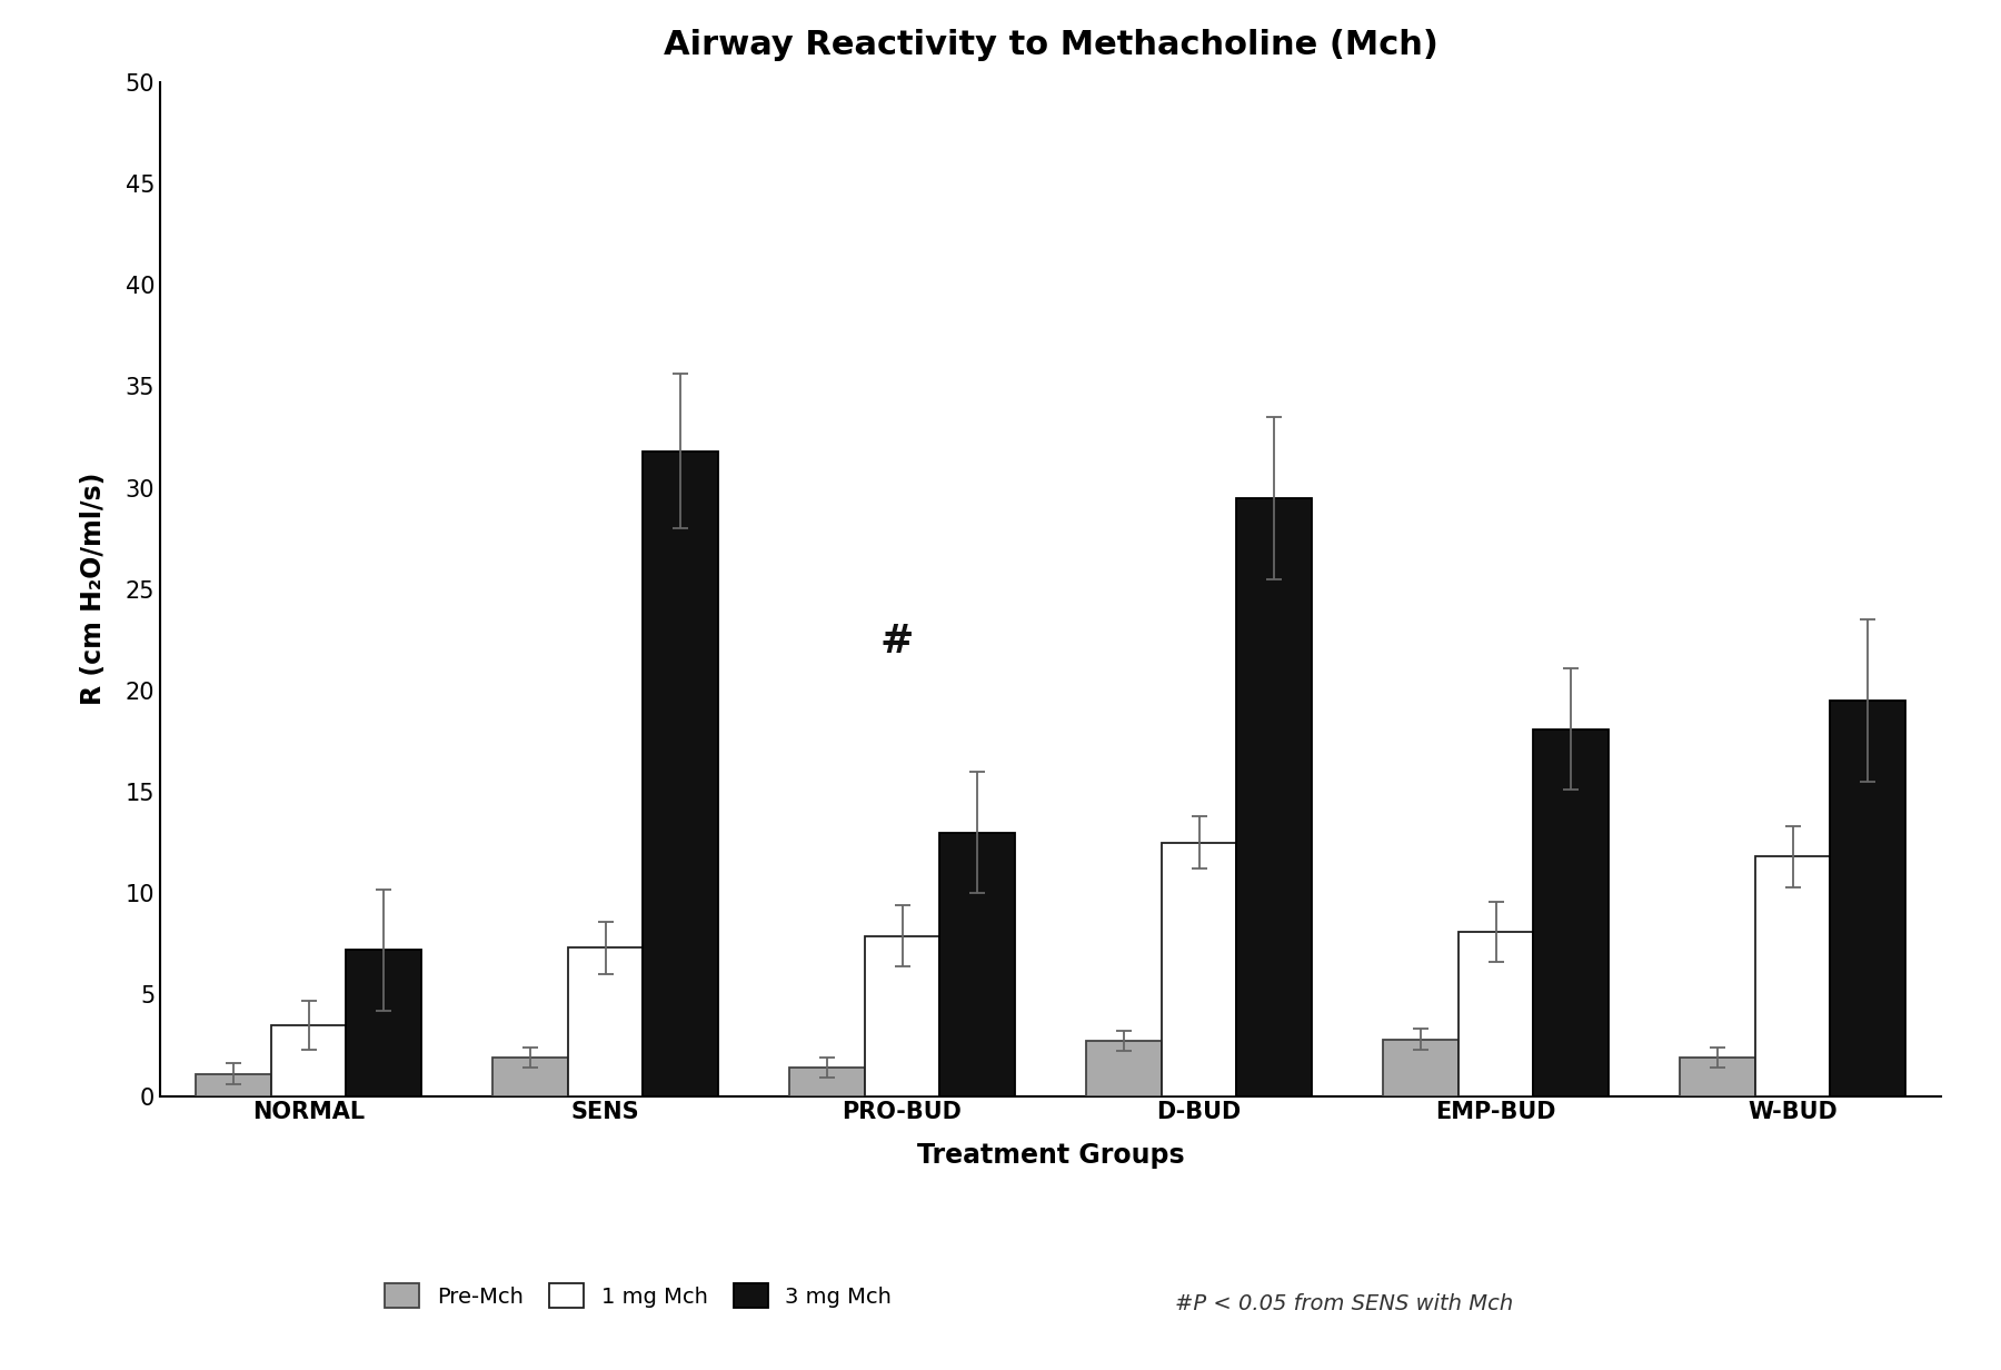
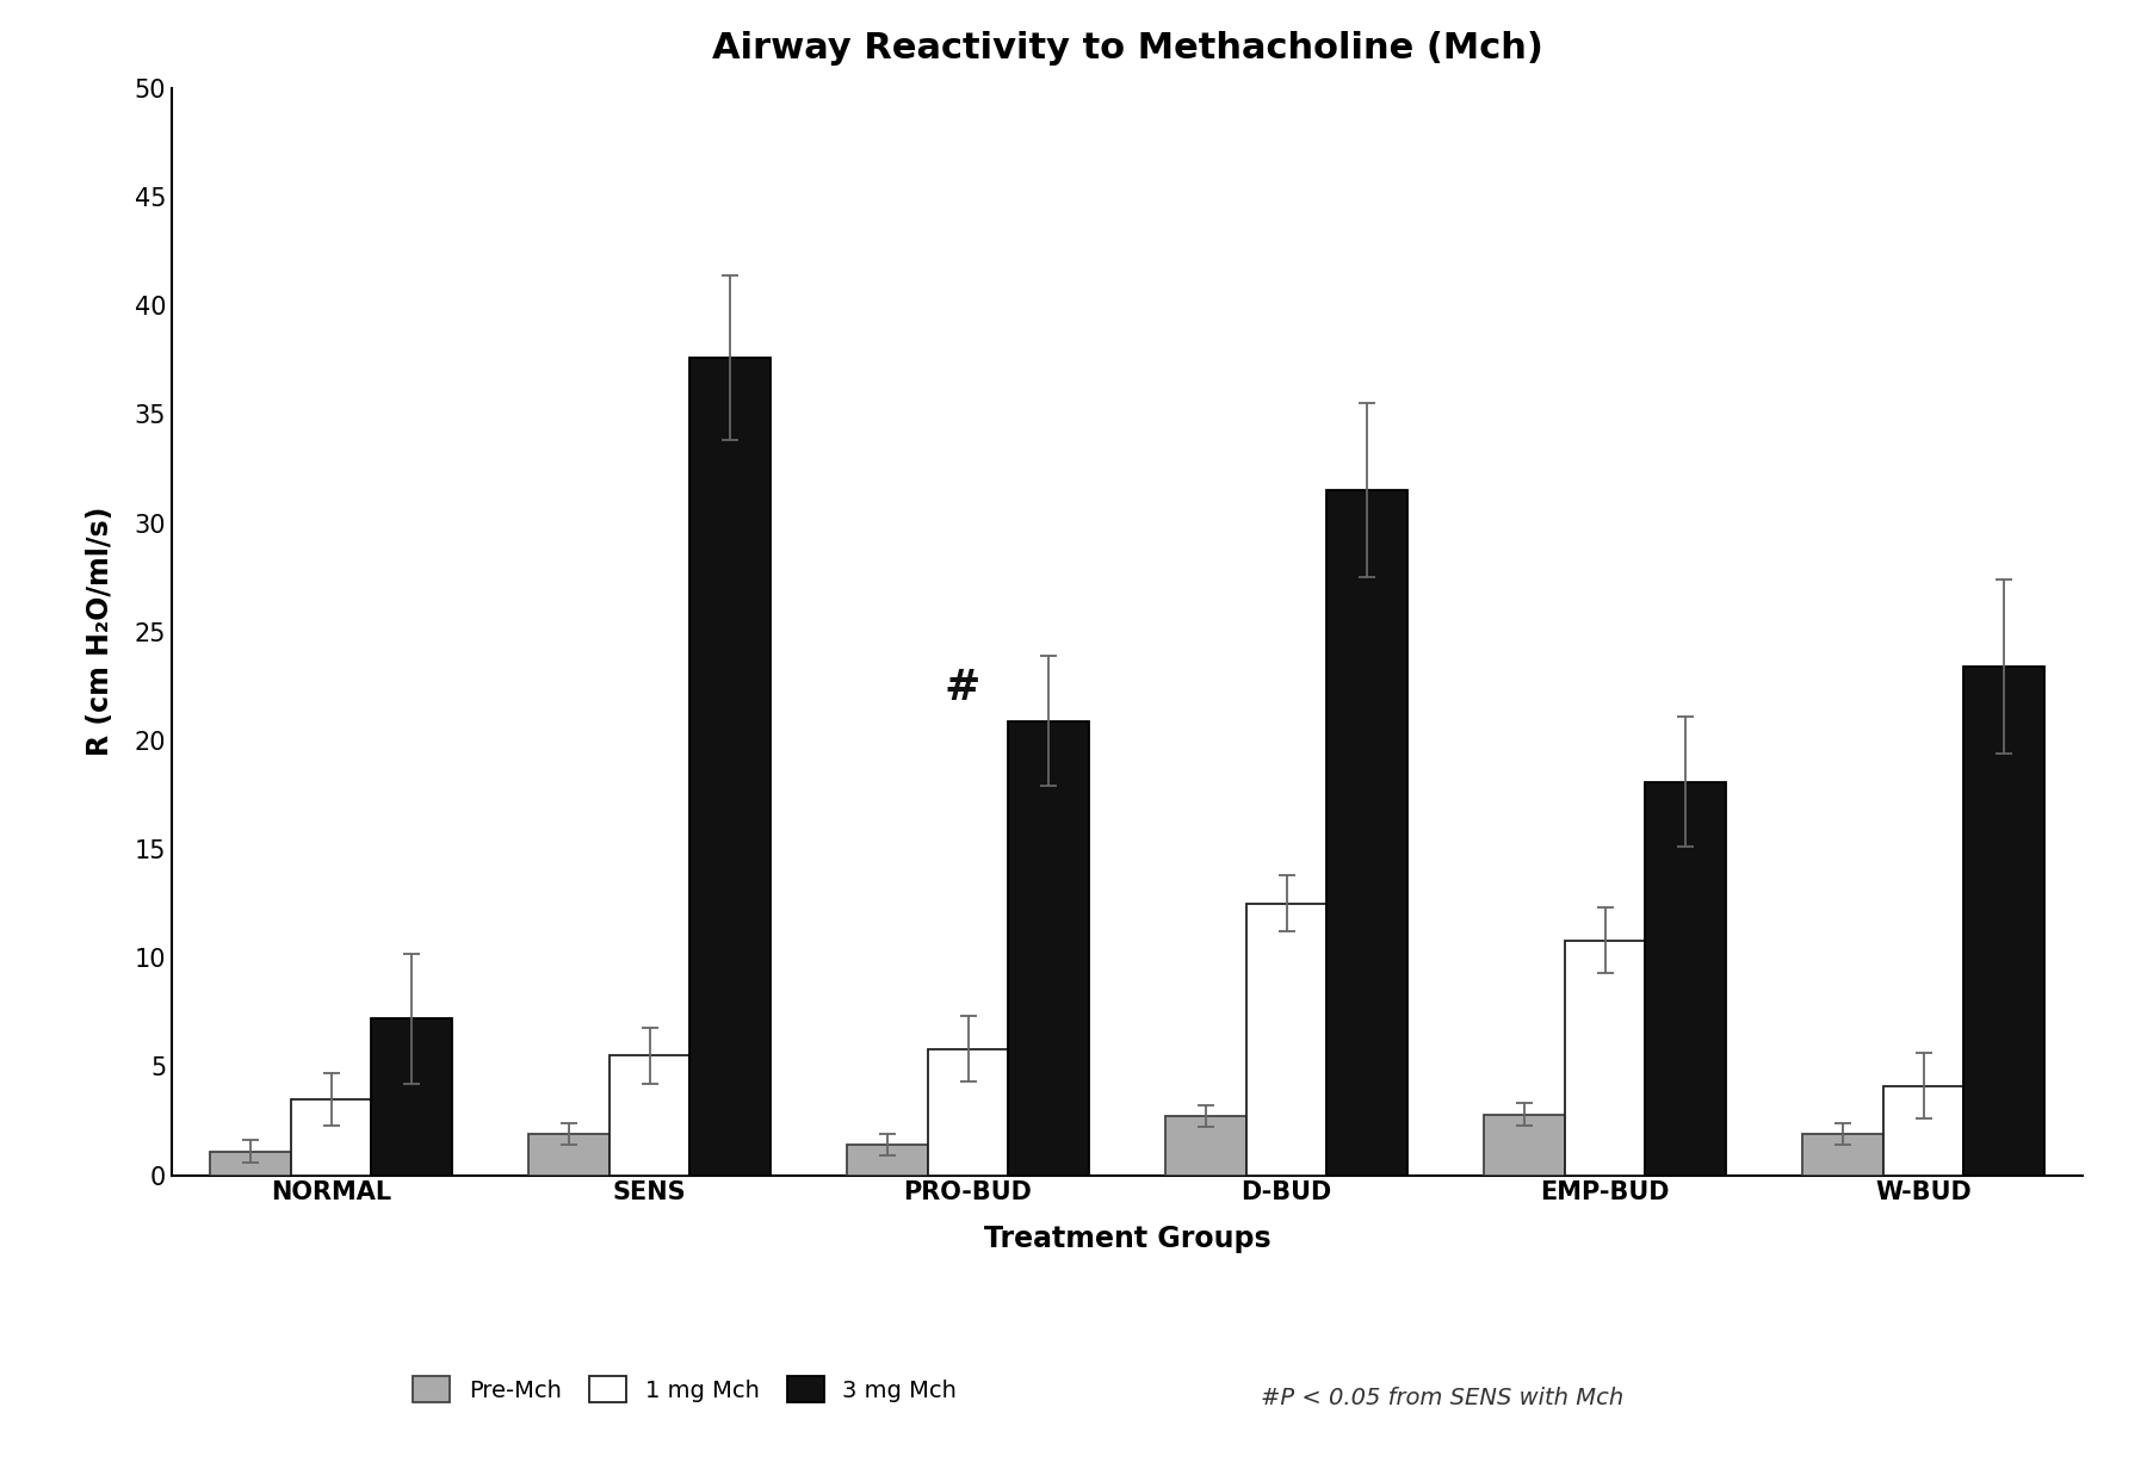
1 mg Mch/SENS: 7.3 -> 5.5
3 mg Mch/SENS: 31.8 -> 37.6
1 mg Mch/PRO-BUD: 7.9 -> 5.8
3 mg Mch/PRO-BUD: 13.0 -> 20.9
3 mg Mch/D-BUD: 29.5 -> 31.5
1 mg Mch/EMP-BUD: 8.1 -> 10.8
1 mg Mch/W-BUD: 11.8 -> 4.1
3 mg Mch/W-BUD: 19.5 -> 23.4
